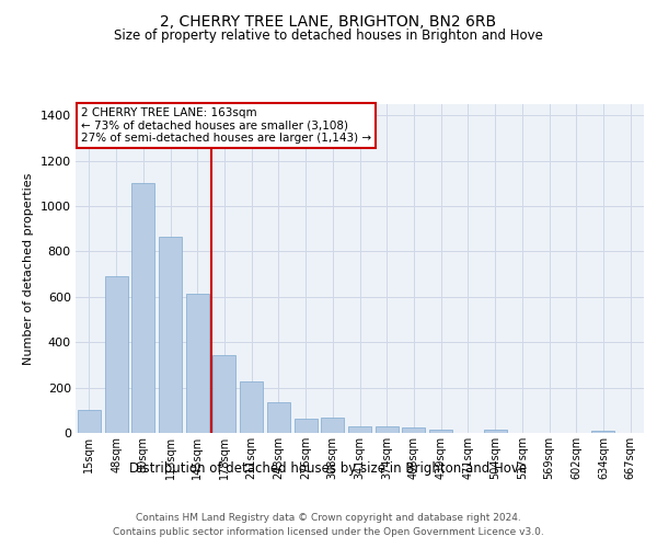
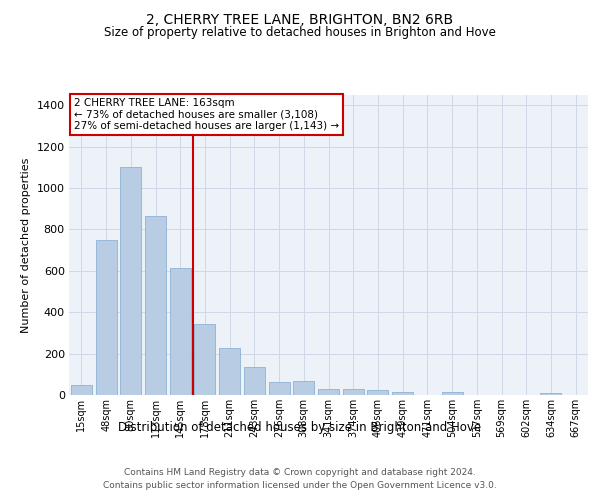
15sqm: 100 -> 50
48sqm: 690 -> 750
